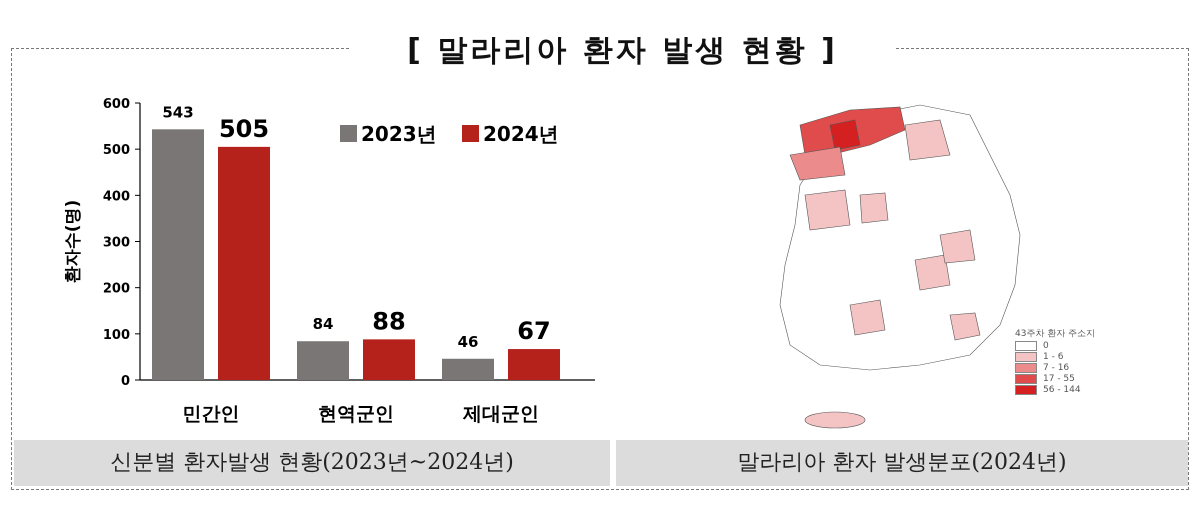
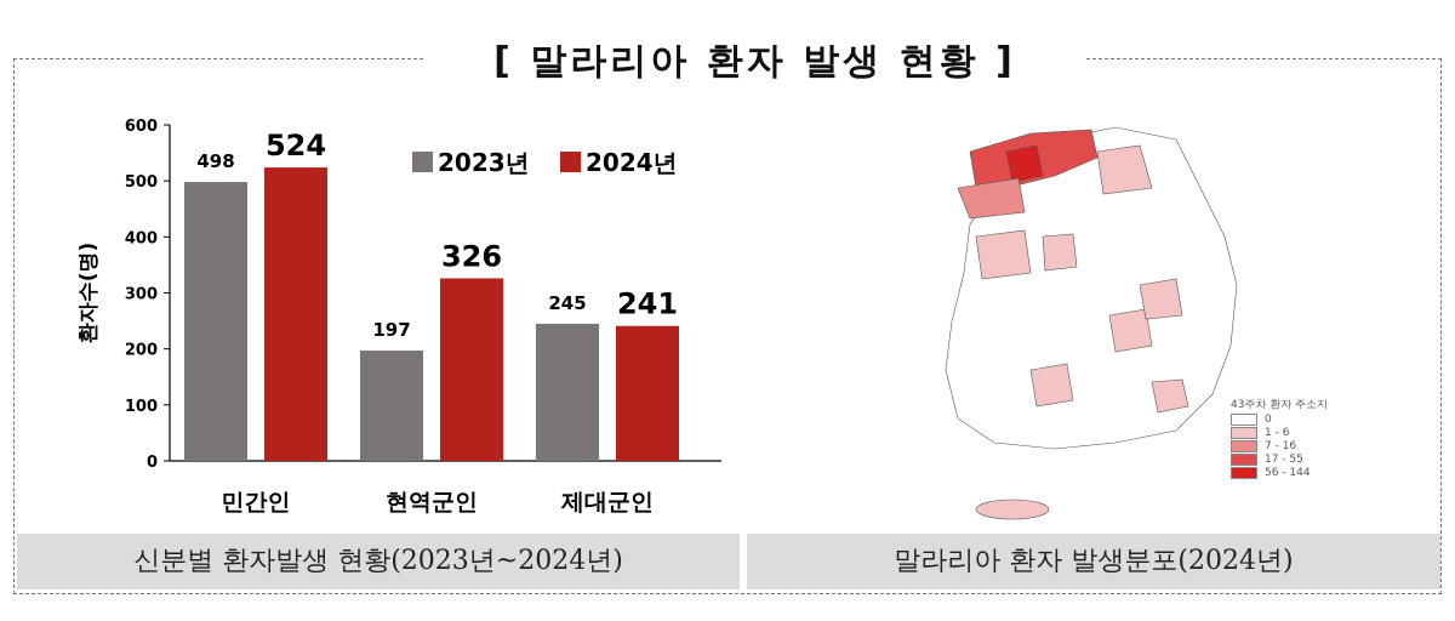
2023년/민간인: 543 -> 498
2024년/민간인: 505 -> 524
2023년/현역군인: 84 -> 197
2024년/현역군인: 88 -> 326
2023년/제대군인: 46 -> 245
2024년/제대군인: 67 -> 241
